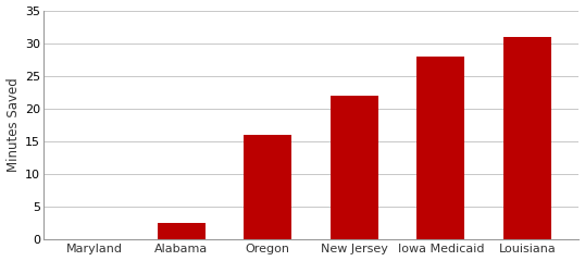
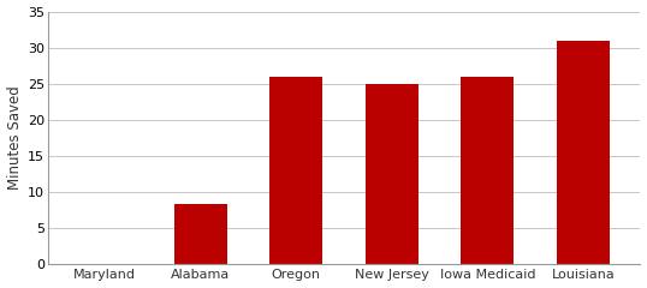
Alabama: 2.5 -> 8.4
Oregon: 16.0 -> 26.0
New Jersey: 22.0 -> 25.0
Iowa Medicaid: 28.0 -> 26.0
